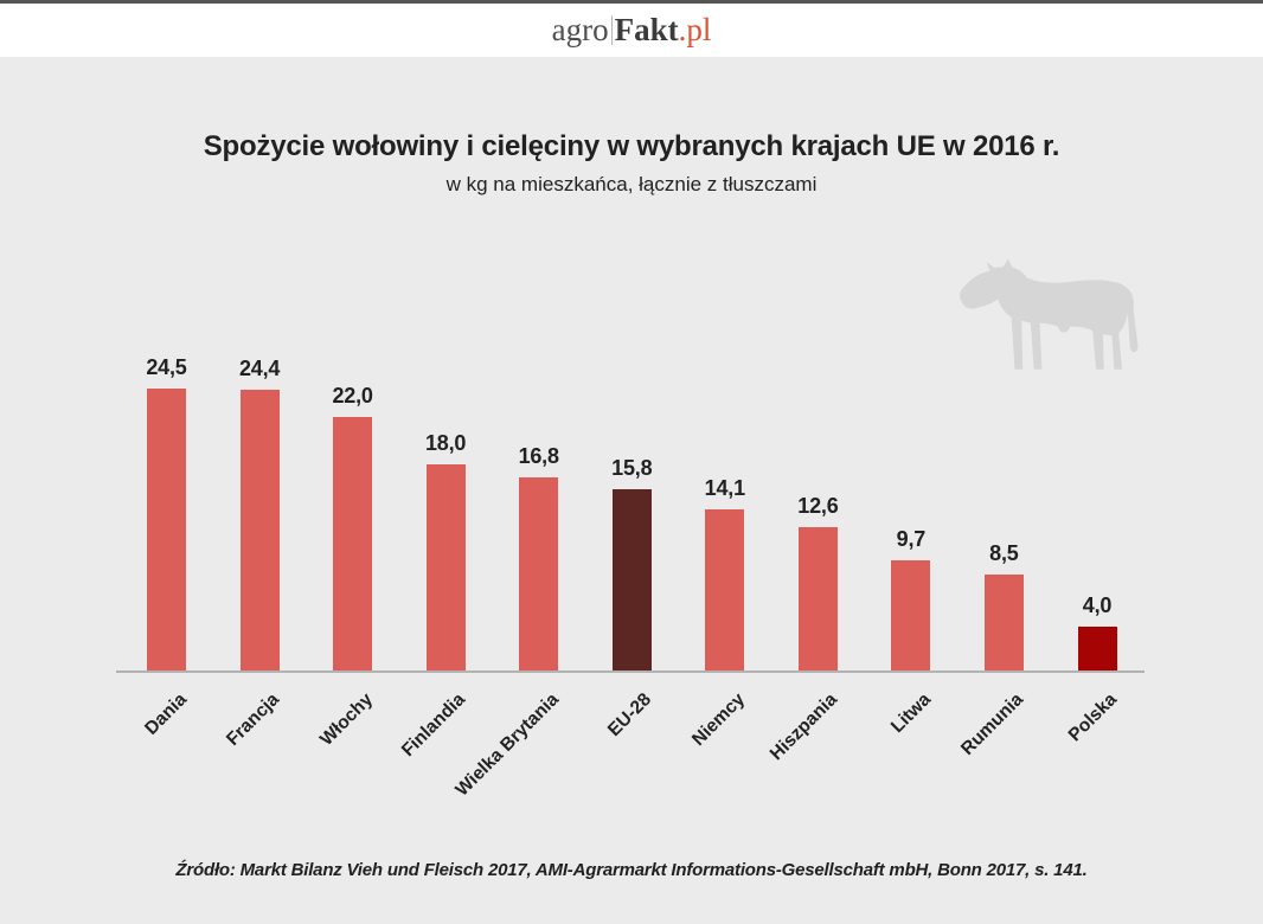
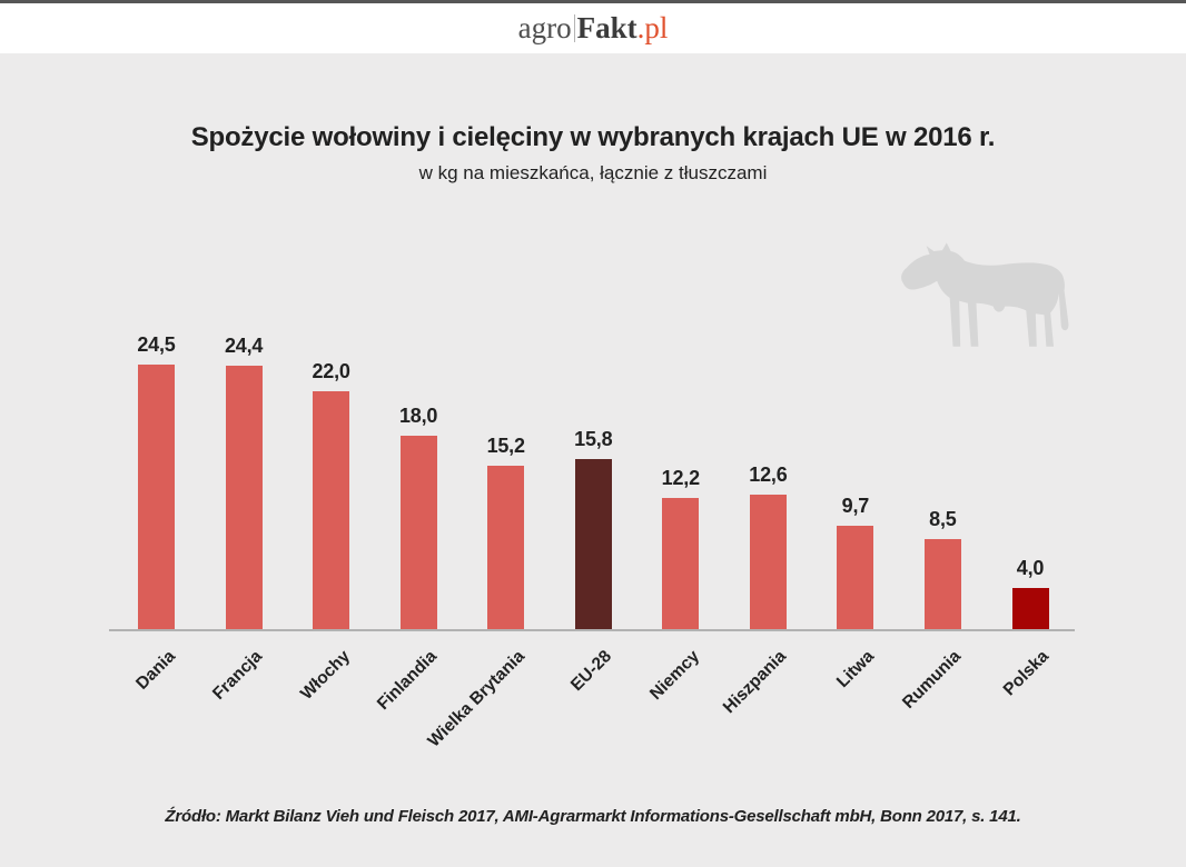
Wielka Brytania: 16,8 -> 15,2
Niemcy: 14,1 -> 12,2
